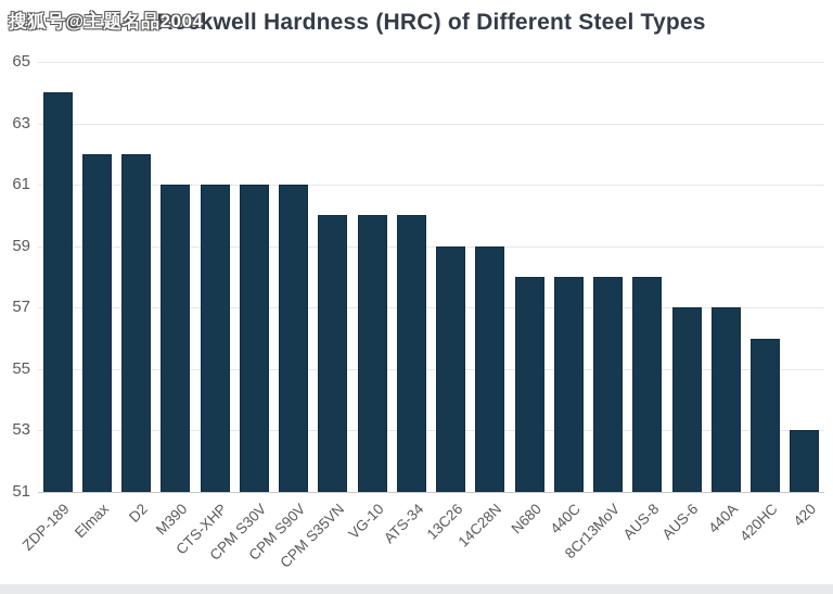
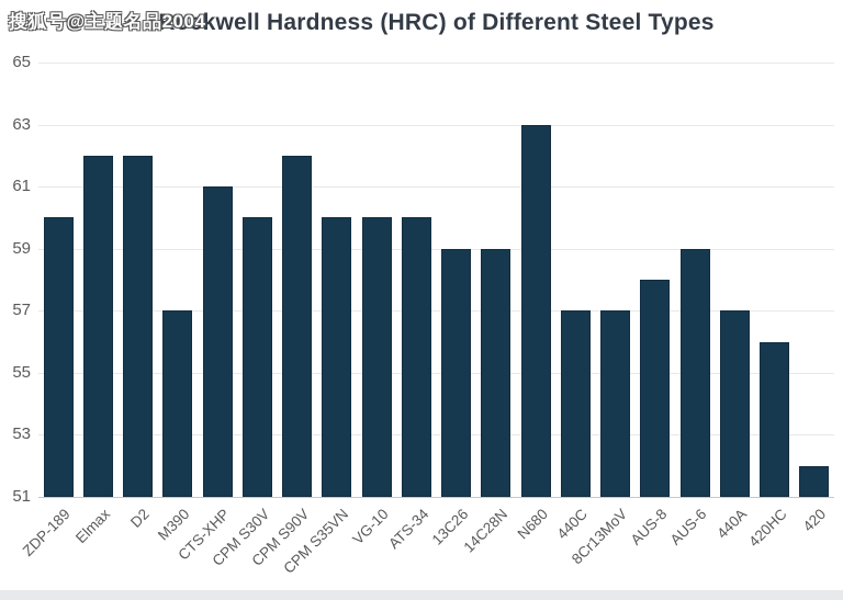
ZDP-189: 64 -> 60
M390: 61 -> 57
CPM S30V: 61 -> 60
CPM S90V: 61 -> 62
N680: 58 -> 63
440C: 58 -> 57
8Cr13MoV: 58 -> 57
AUS-6: 57 -> 59
420: 53 -> 52
